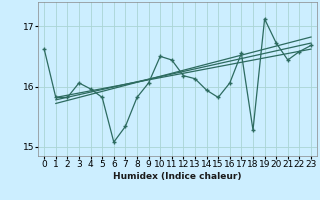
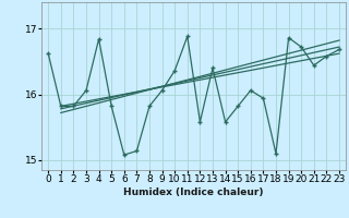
4: 15.96 -> 16.84
7: 15.34 -> 15.14
10: 16.50 -> 16.36
11: 16.44 -> 16.88
12: 16.18 -> 15.58
13: 16.13 -> 16.40
14: 15.94 -> 15.58
17: 16.55 -> 15.94
18: 15.28 -> 15.10
19: 17.12 -> 16.86
